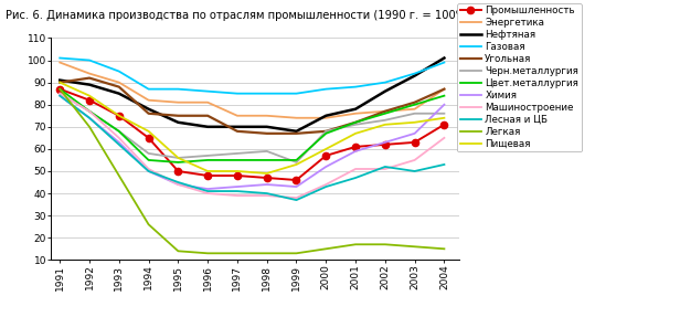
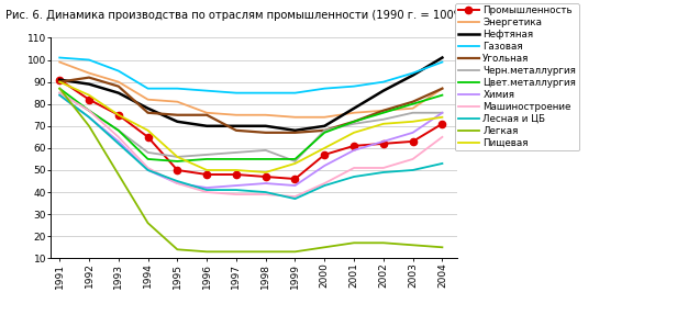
Промышленность/1991: 87 -> 91
Энергетика/1996: 81 -> 76
Нефтяная/2000: 75 -> 70
Лесная и ЦБ/2002: 52 -> 49
Химия/2004: 80 -> 76
